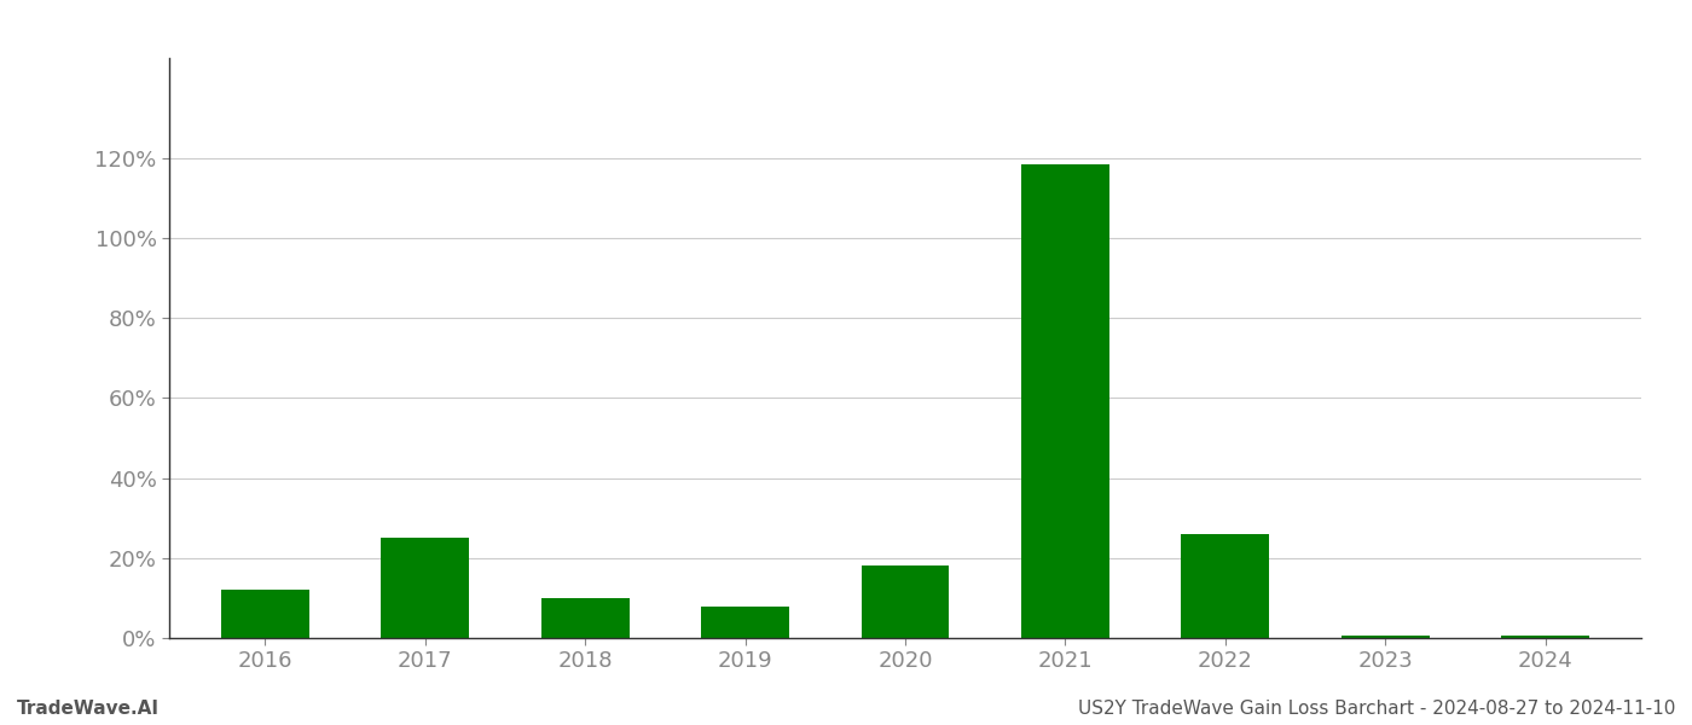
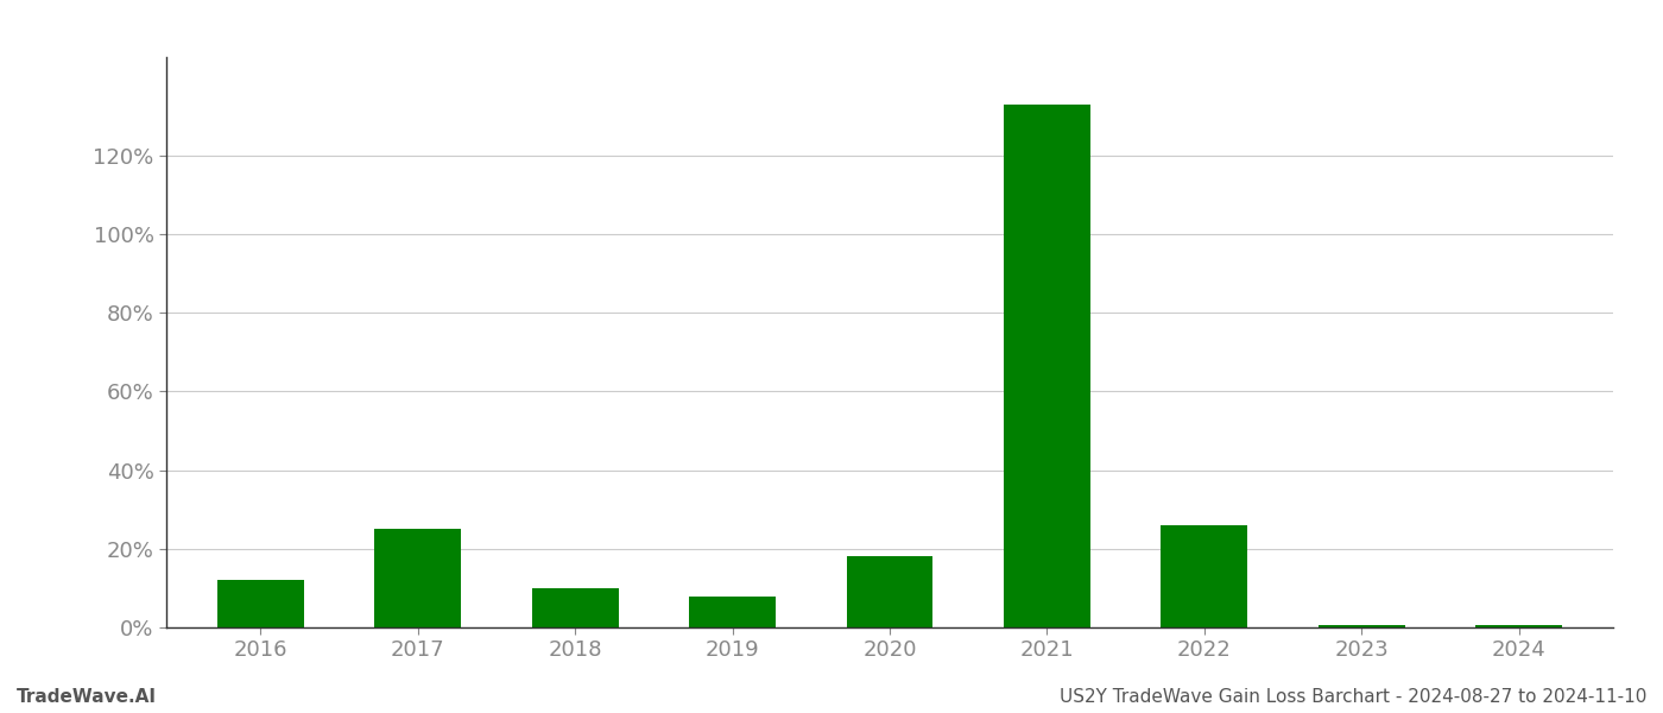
2021: 118.5% -> 133.0%
